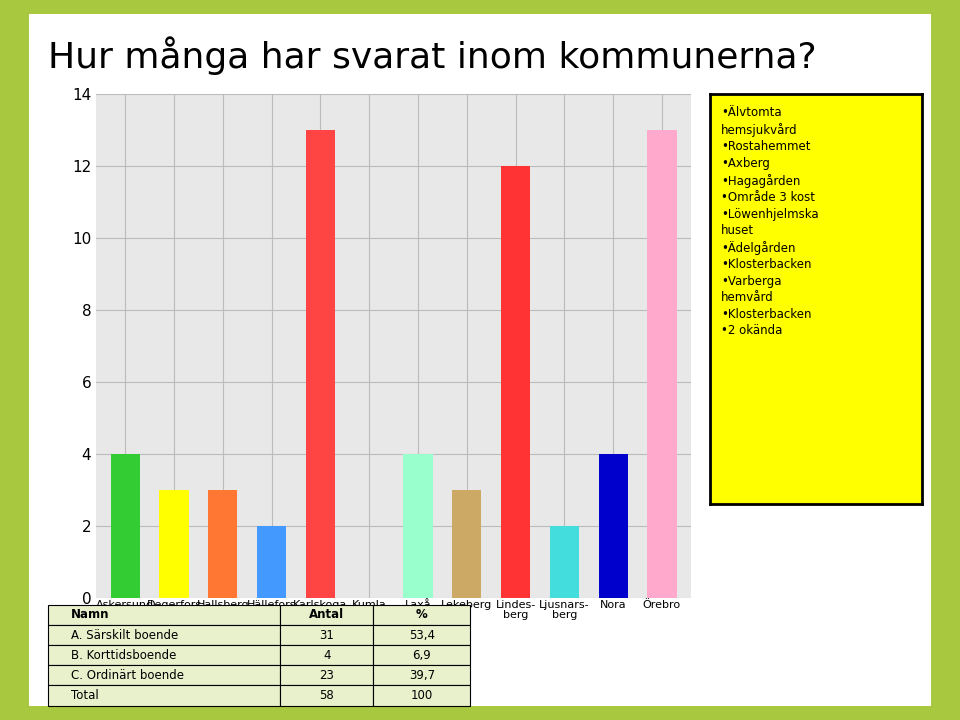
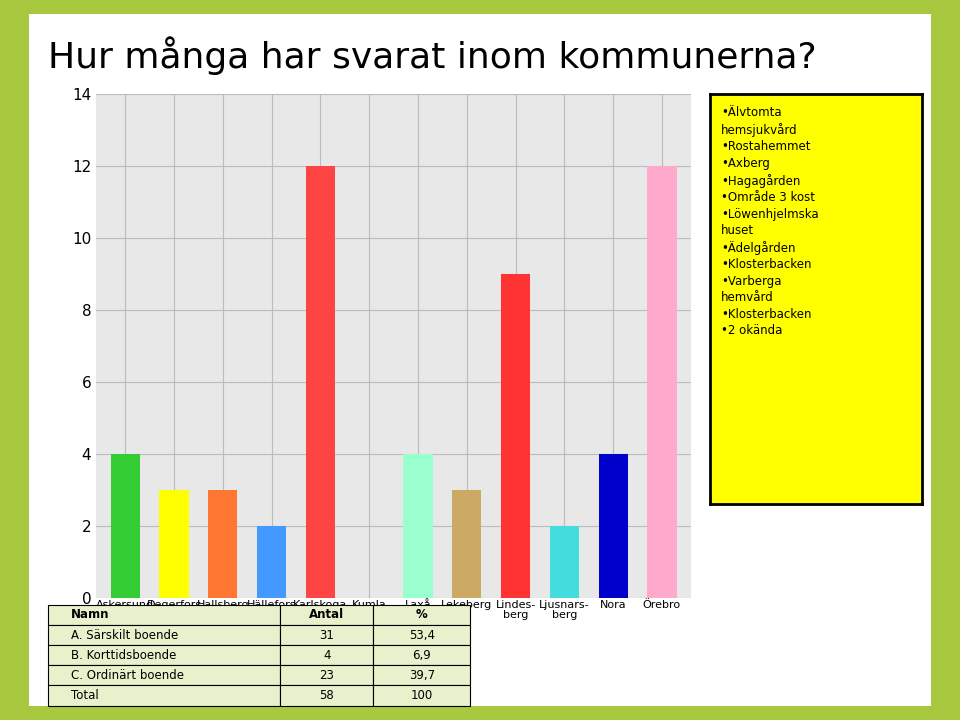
Karlskoga: 13 -> 12
Lindes- berg: 12 -> 9
Örebro: 13 -> 12
